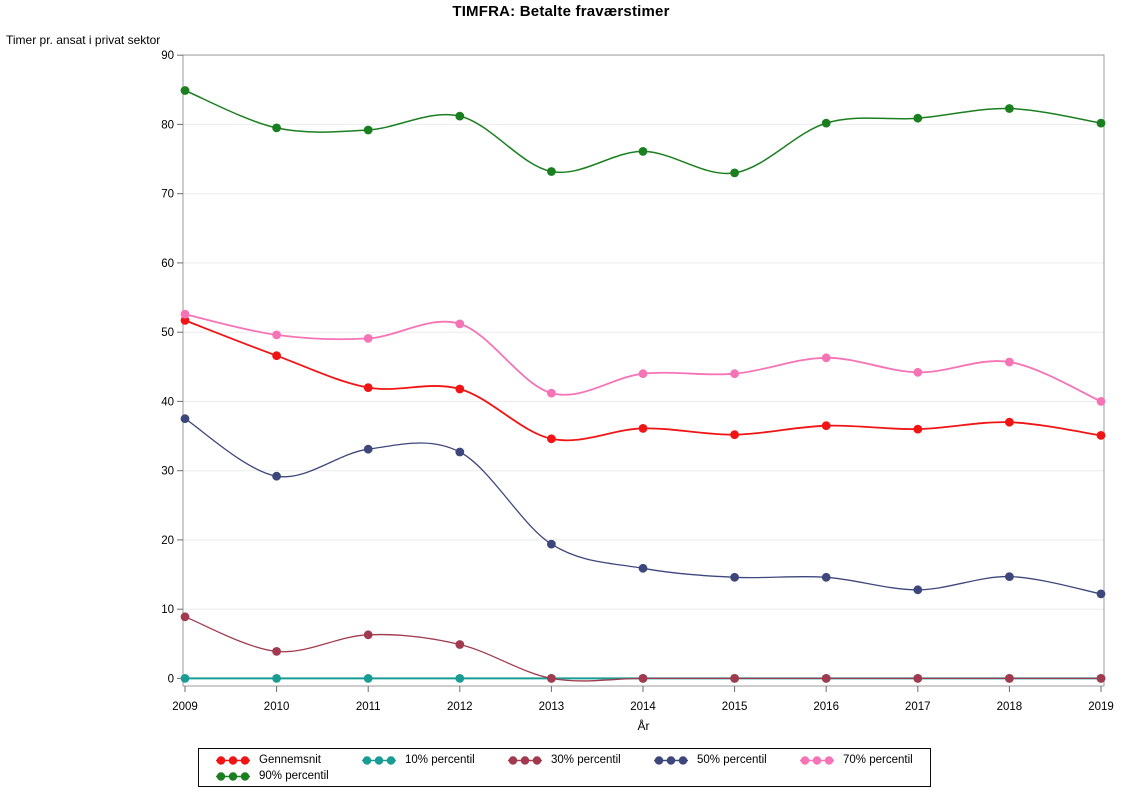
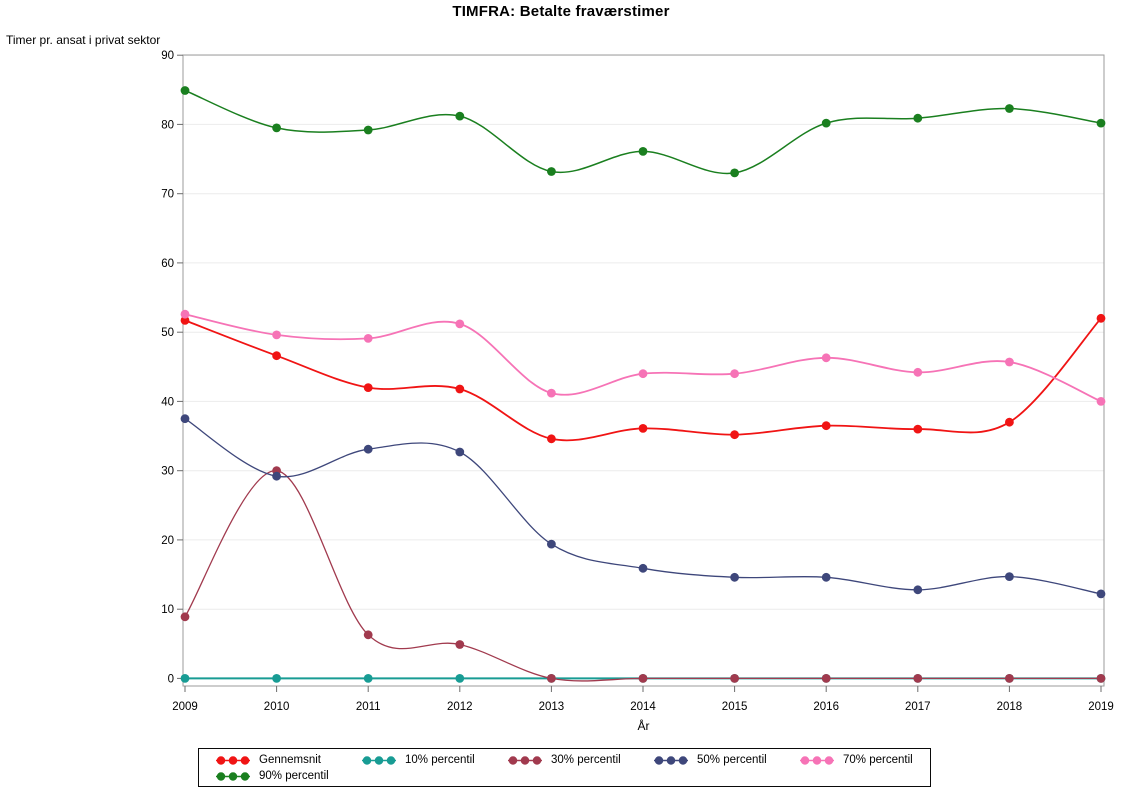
30% percentil/2010: 4 -> 30
Gennemsnit/2019: 35 -> 52
